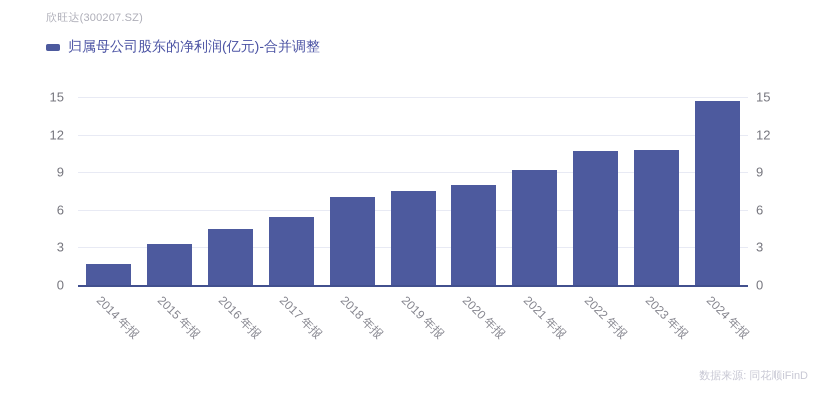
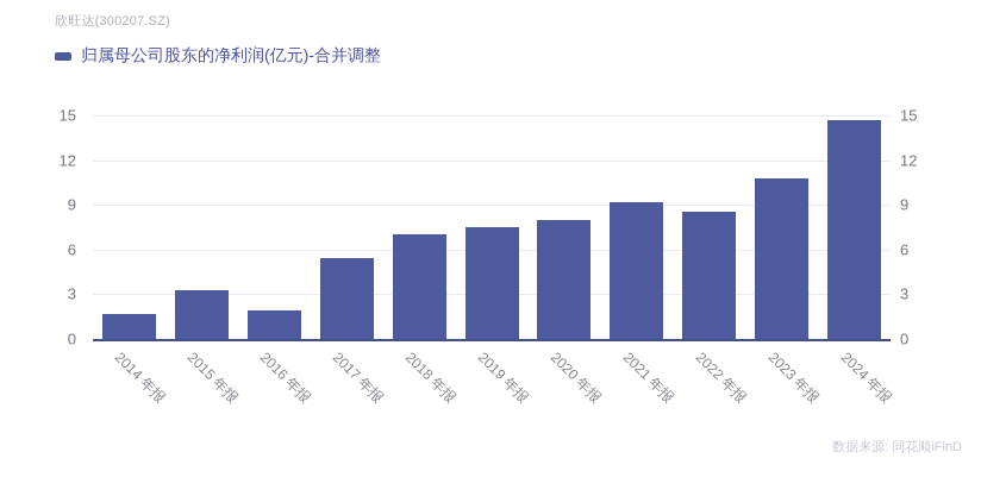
2016 年报: 4.5 -> 1.9
2022 年报: 10.7 -> 8.5
